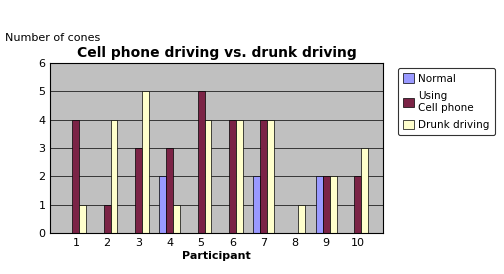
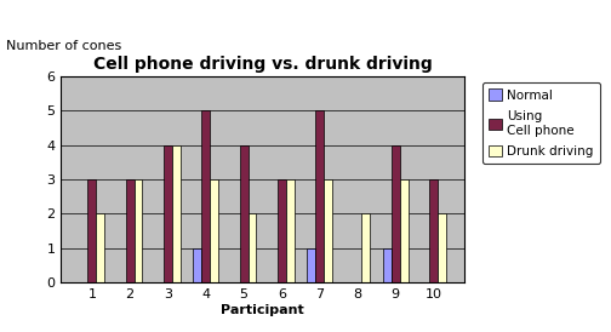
Using Cell phone/1: 4 -> 3
Drunk driving/1: 1 -> 2
Using Cell phone/2: 1 -> 3
Drunk driving/2: 4 -> 3
Using Cell phone/3: 3 -> 4
Drunk driving/3: 5 -> 4
Normal/4: 2 -> 1
Using Cell phone/4: 3 -> 5
Drunk driving/4: 1 -> 3
Using Cell phone/5: 5 -> 4
Drunk driving/5: 4 -> 2
Using Cell phone/6: 4 -> 3
Drunk driving/6: 4 -> 3
Normal/7: 2 -> 1
Using Cell phone/7: 4 -> 5
Drunk driving/7: 4 -> 3
Drunk driving/8: 1 -> 2
Normal/9: 2 -> 1
Using Cell phone/9: 2 -> 4
Drunk driving/9: 2 -> 3
Using Cell phone/10: 2 -> 3
Drunk driving/10: 3 -> 2
